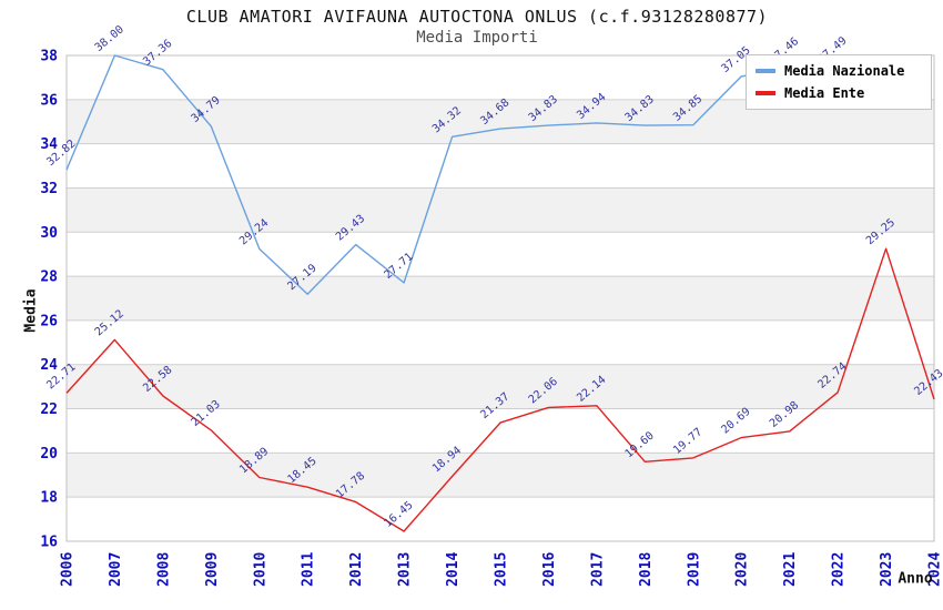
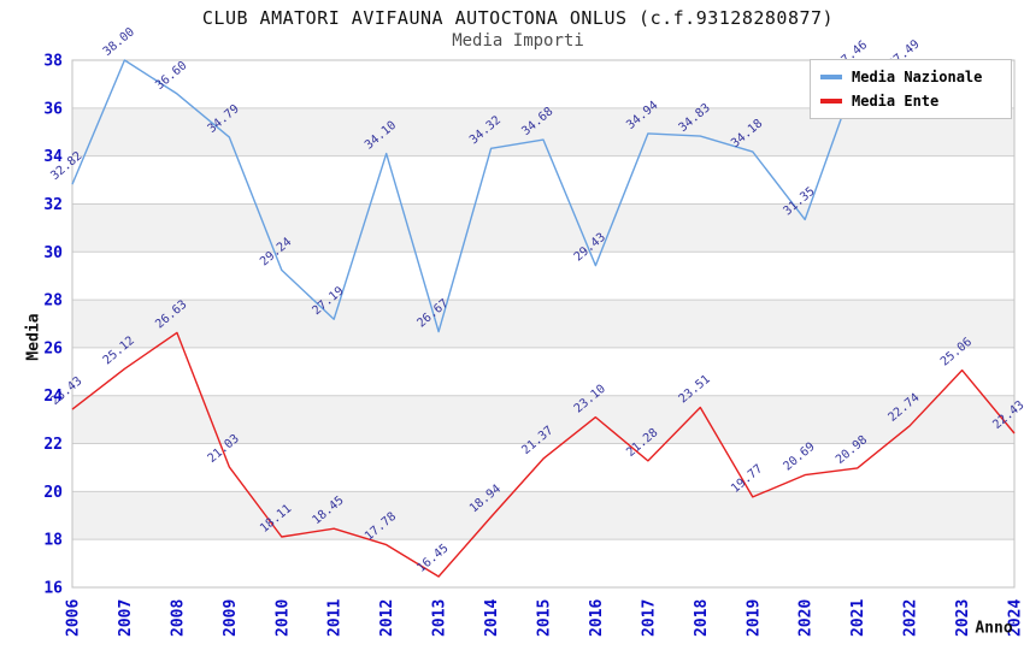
Media Ente/2006: 22.71 -> 23.43
Media Nazionale/2008: 37.36 -> 36.60
Media Ente/2008: 22.58 -> 26.63
Media Ente/2010: 18.89 -> 18.11
Media Nazionale/2012: 29.43 -> 34.10
Media Nazionale/2013: 27.71 -> 26.67
Media Nazionale/2016: 34.83 -> 29.43
Media Ente/2016: 22.06 -> 23.10
Media Ente/2017: 22.14 -> 21.28
Media Ente/2018: 19.60 -> 23.51
Media Nazionale/2019: 34.85 -> 34.18
Media Nazionale/2020: 37.05 -> 31.35
Media Ente/2023: 29.25 -> 25.06
